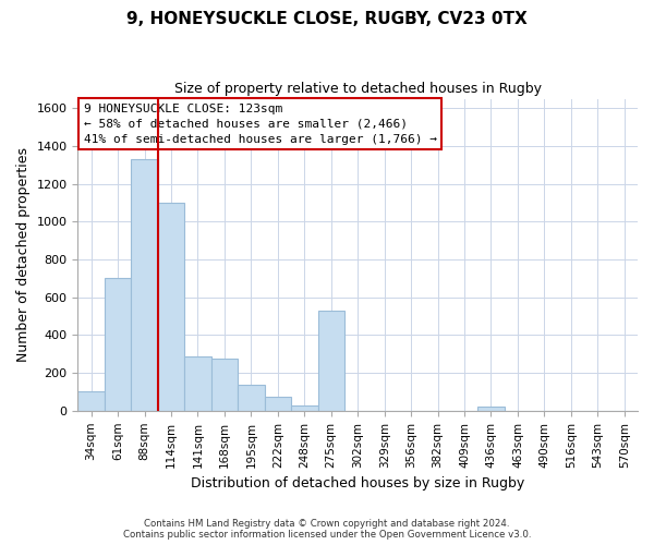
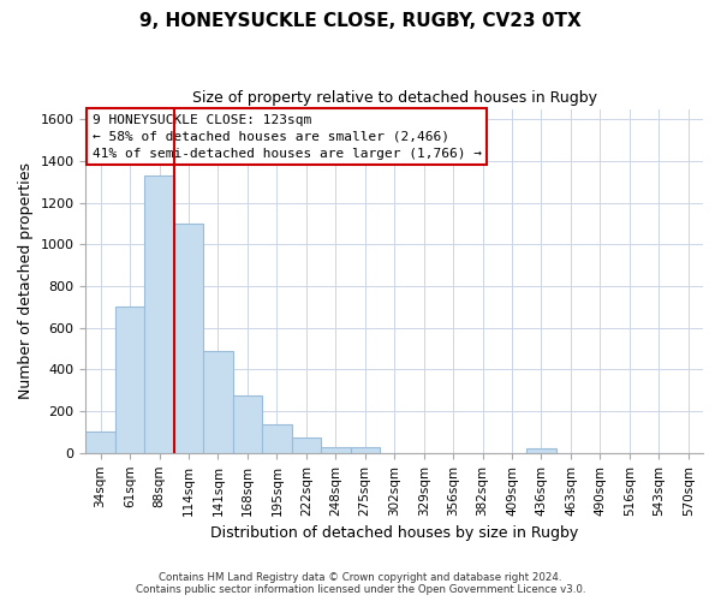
141sqm: 290 -> 490
275sqm: 530 -> 30
